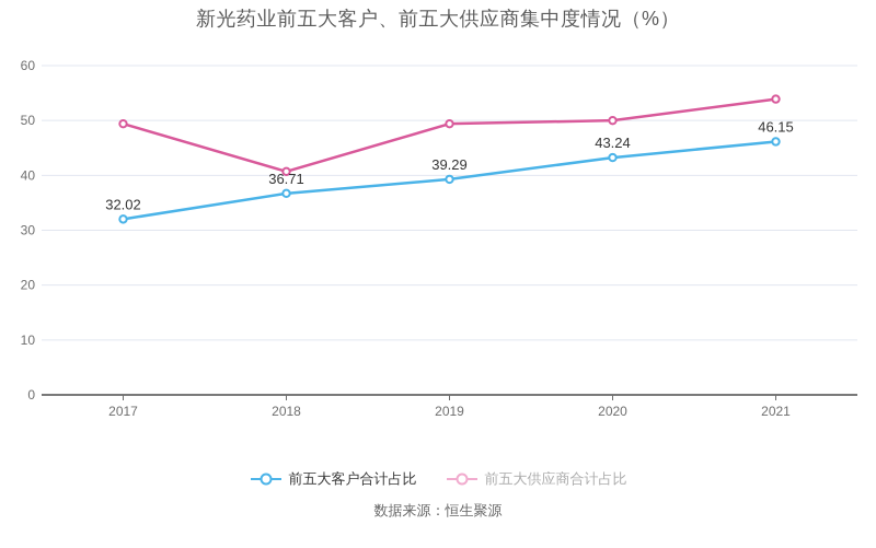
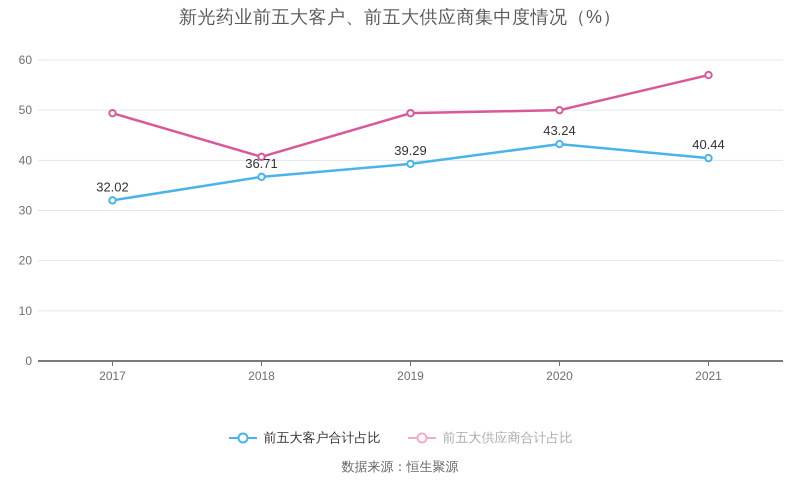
前五大客户合计占比/2021: 46.15 -> 40.44
前五大供应商合计占比/2021: 54 -> 57
